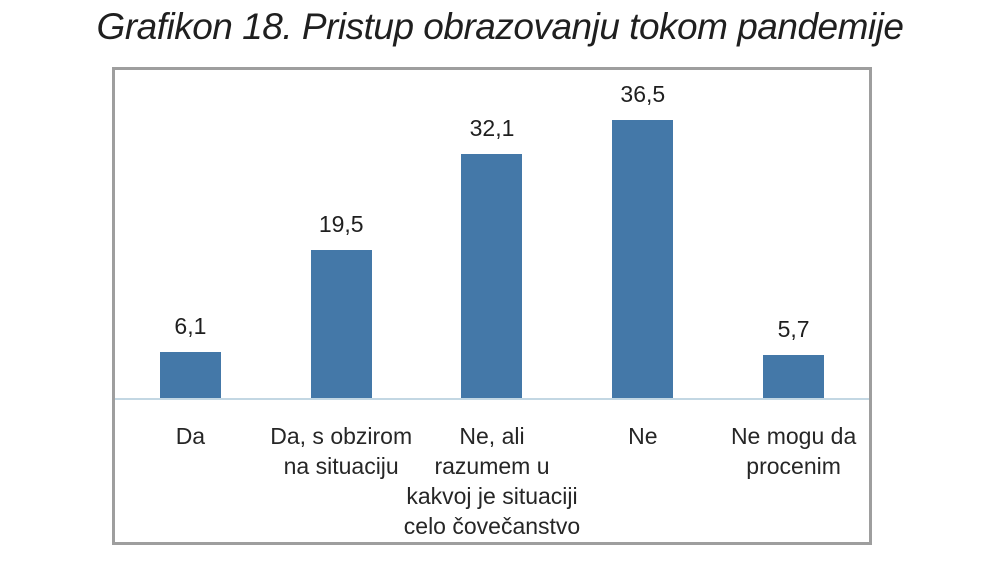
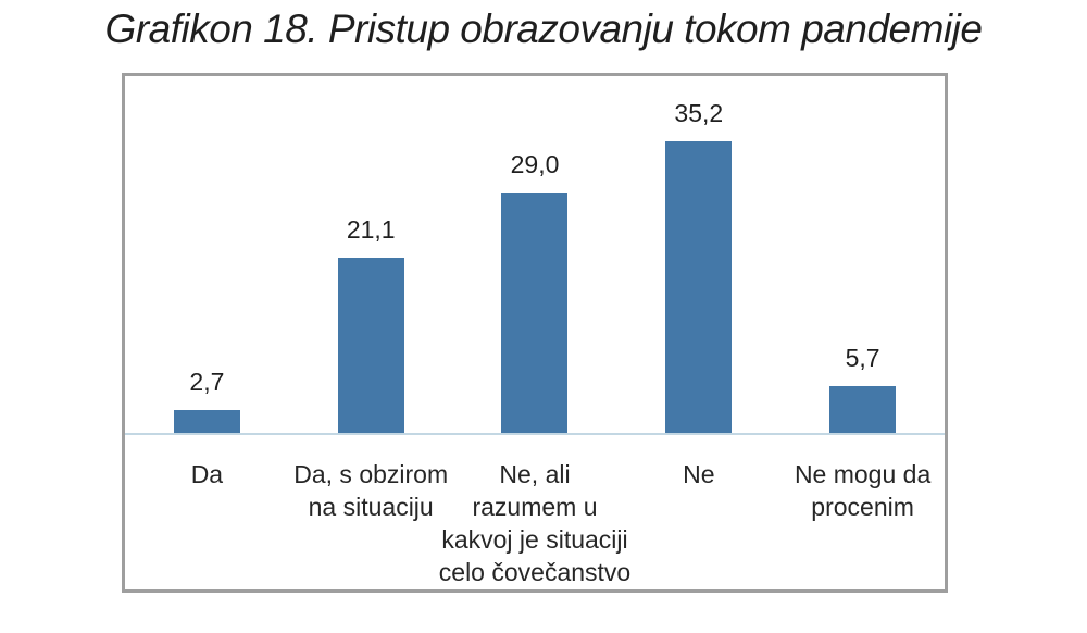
Da: 6,1 -> 2,7
Da, s obzirom na situaciju: 19,5 -> 21,1
Ne, ali razumem u kakvoj je situaciji celo čovečanstvo: 32,1 -> 29,0
Ne: 36,5 -> 35,2
